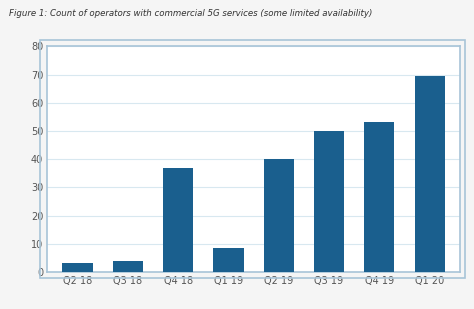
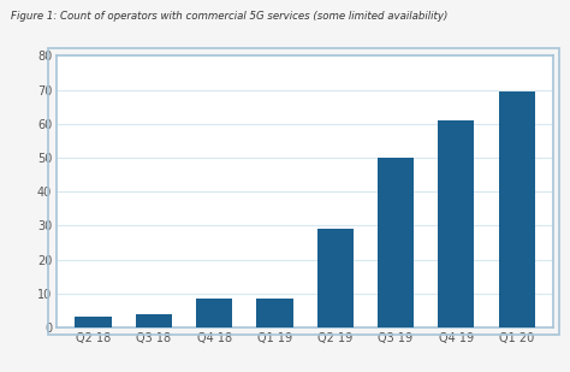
Q4 18: 37.0 -> 8.5
Q2 19: 40.0 -> 29.0
Q4 19: 53.0 -> 61.0
